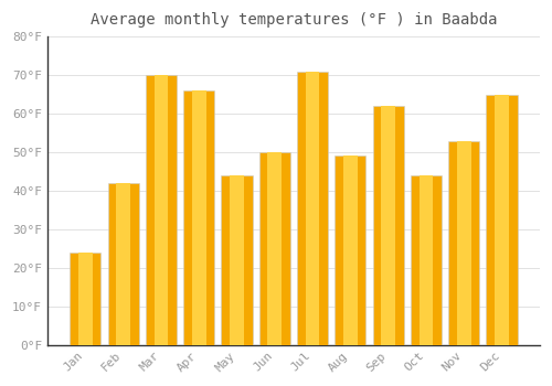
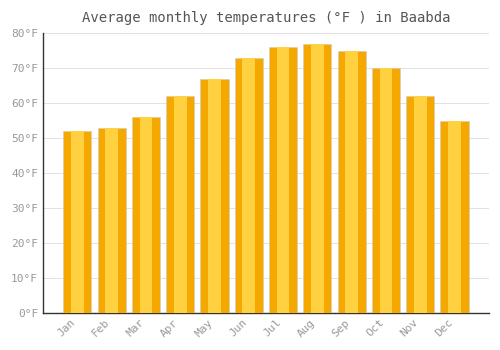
Jan: 24°F -> 52°F
Feb: 42°F -> 53°F
Mar: 70°F -> 56°F
Apr: 66°F -> 62°F
May: 44°F -> 67°F
Jun: 50°F -> 73°F
Jul: 71°F -> 76°F
Aug: 49°F -> 77°F
Sep: 62°F -> 75°F
Oct: 44°F -> 70°F
Nov: 53°F -> 62°F
Dec: 65°F -> 55°F
